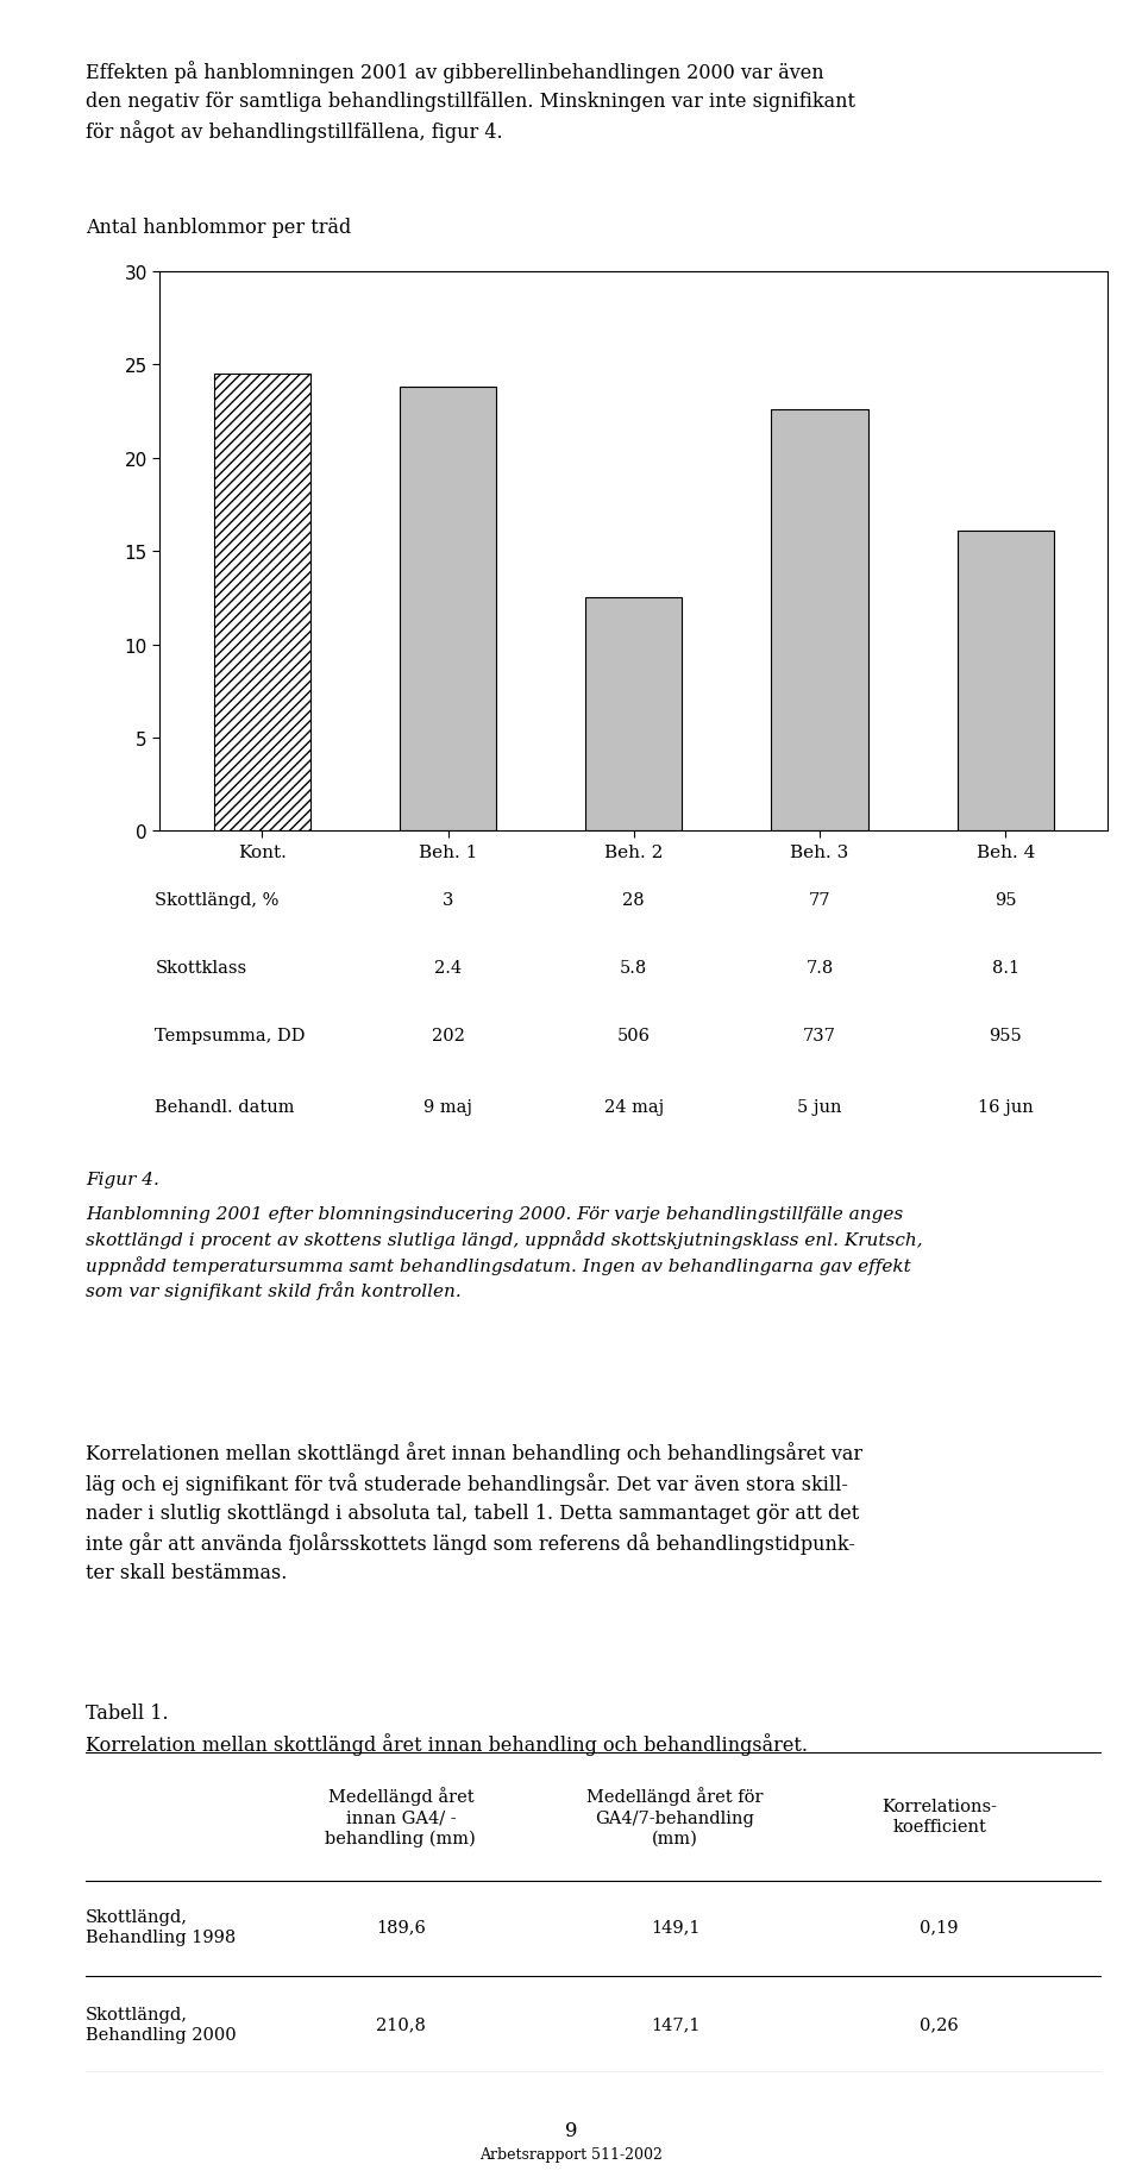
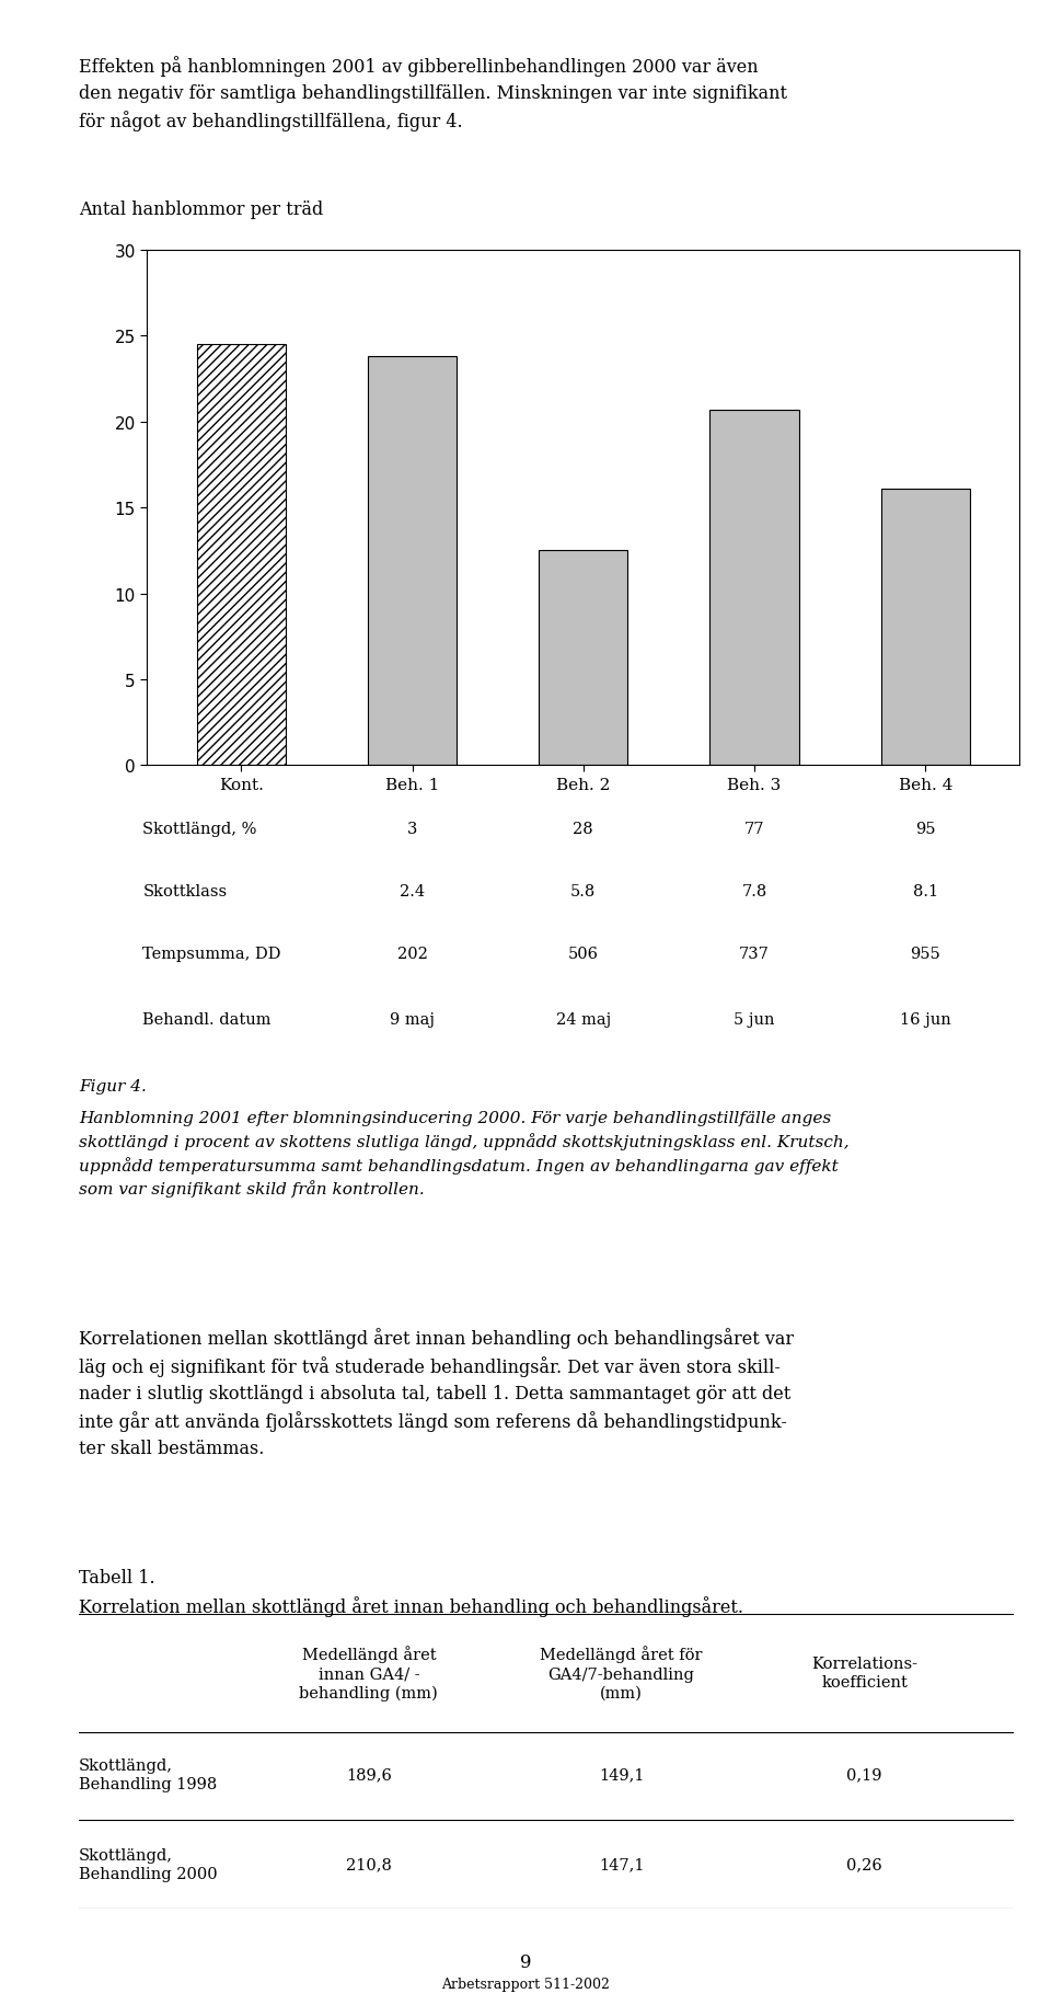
Beh. 3: 22.6 -> 20.7
